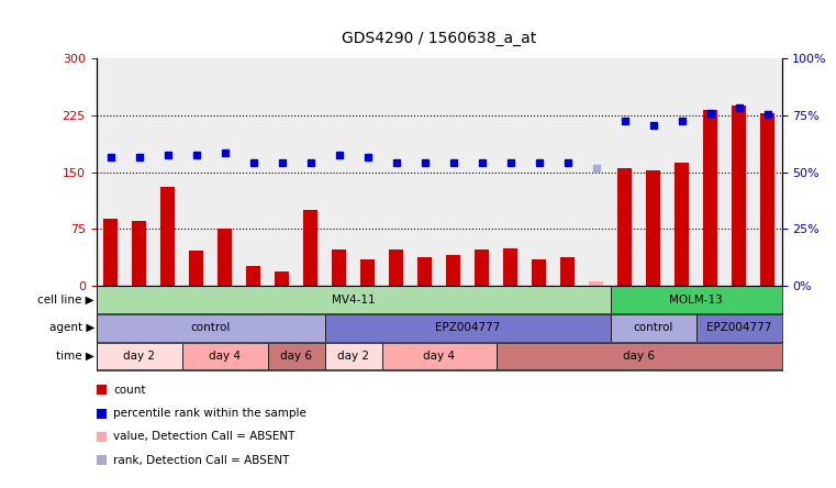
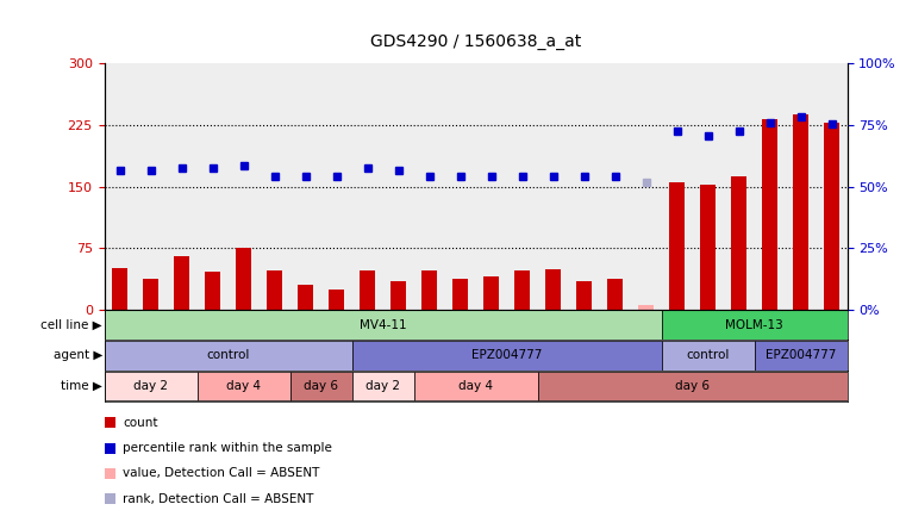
GSM739151: 88 -> 50
GSM739152: 86 -> 37
GSM739153: 130 -> 65
GSM739159: 26 -> 47
GSM739163: 18 -> 30
GSM739164: 100 -> 25
